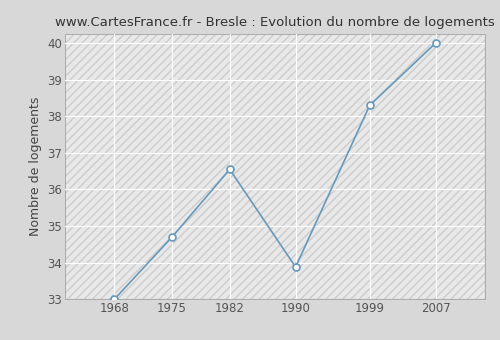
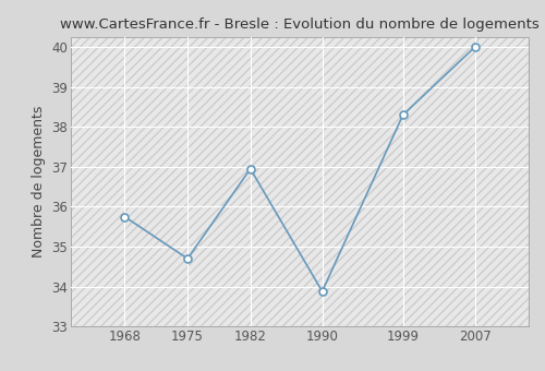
1968: 33.00 -> 35.75
1982: 36.55 -> 36.95
